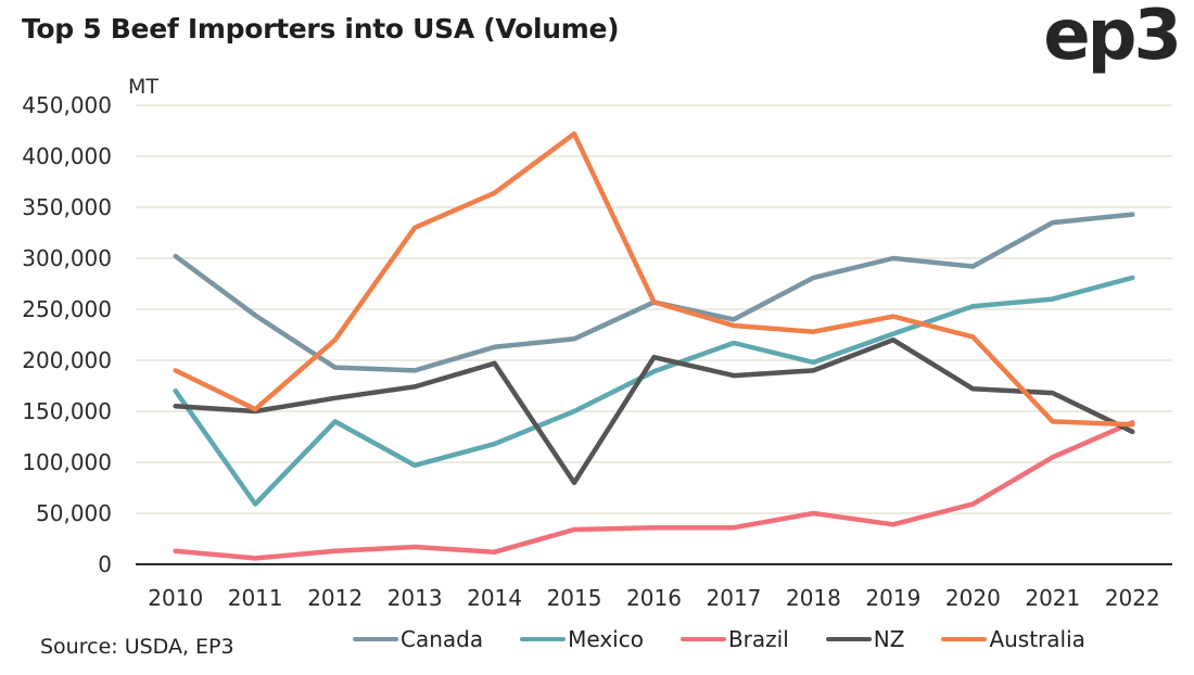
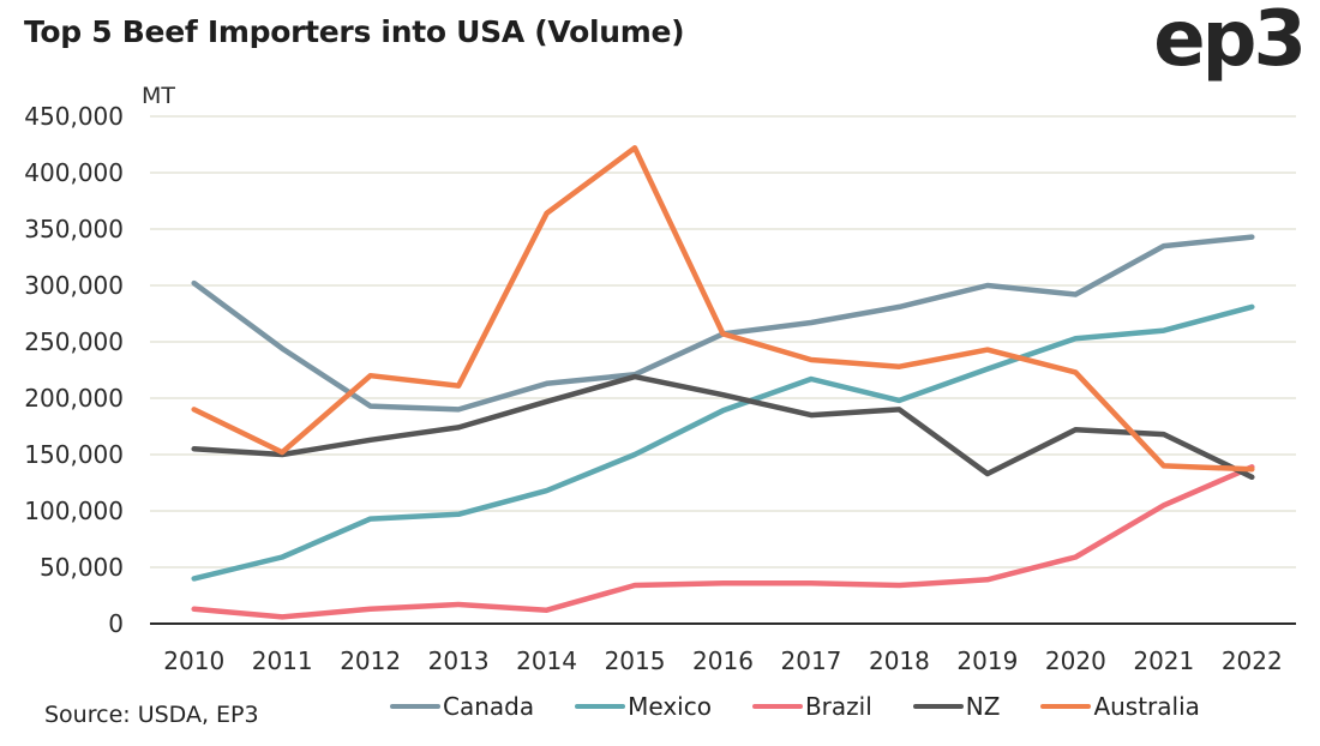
Mexico/2010: 170000 -> 40000
Mexico/2012: 140000 -> 90000
Australia/2013: 330000 -> 210000
NZ/2015: 80000 -> 220000
Canada/2017: 240000 -> 270000
Brazil/2018: 50000 -> 30000
NZ/2019: 220000 -> 130000
